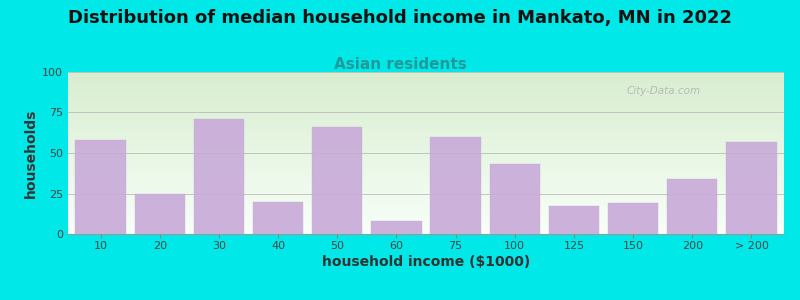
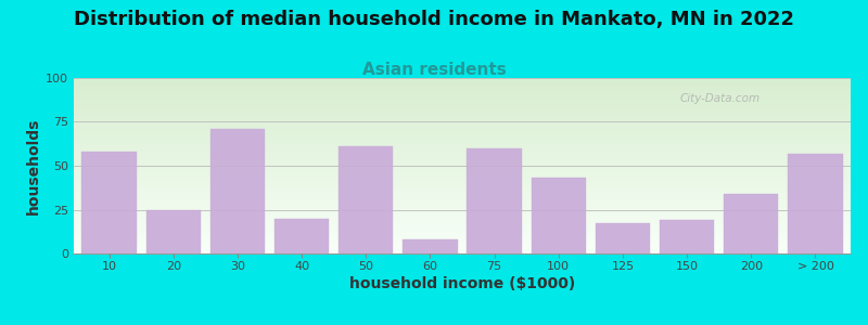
50: 66 -> 61
